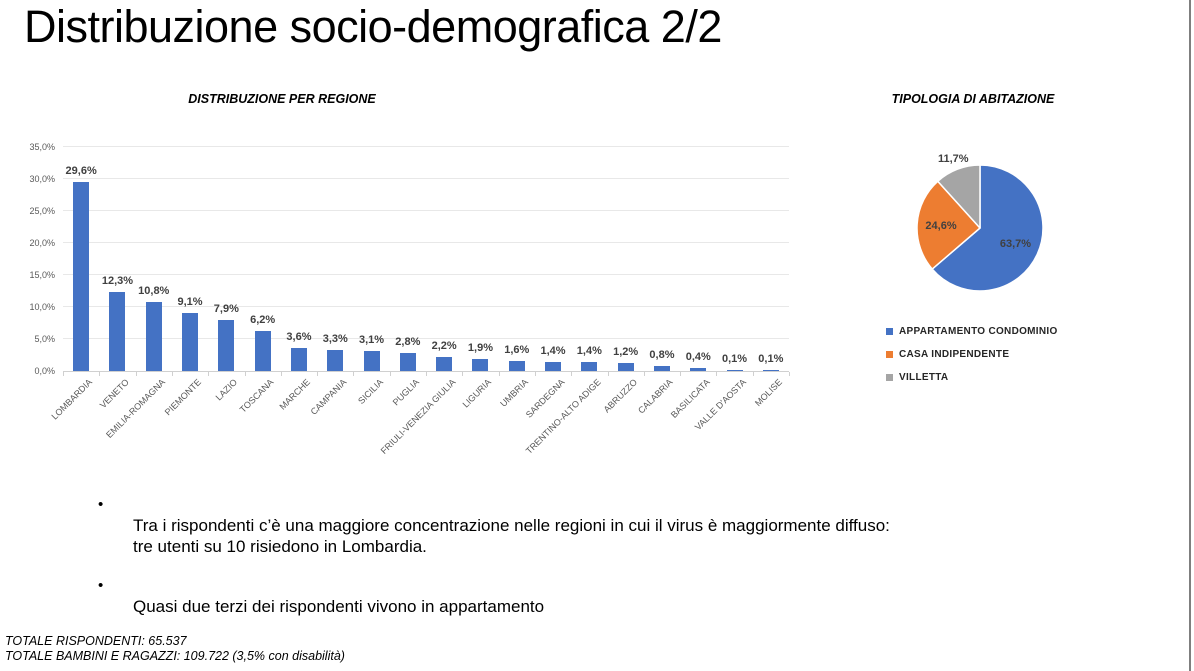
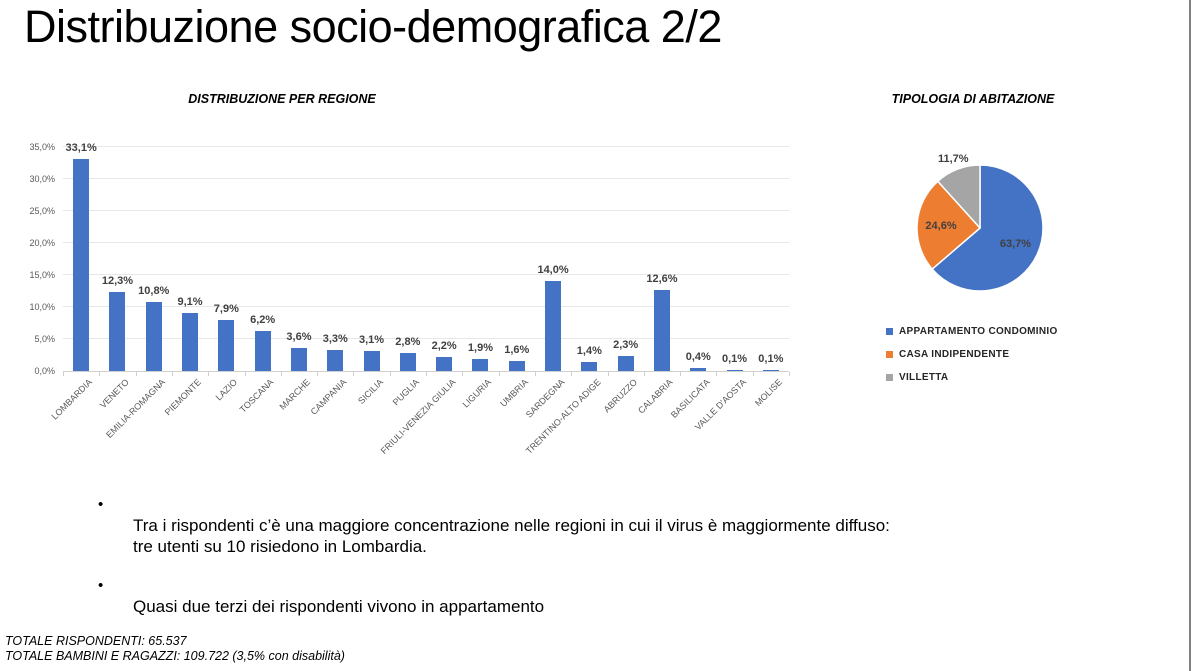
DISTRIBUZIONE PER REGIONE/LOMBARDIA: 29,6% -> 33,1%
DISTRIBUZIONE PER REGIONE/SARDEGNA: 1,4% -> 14,0%
DISTRIBUZIONE PER REGIONE/ABRUZZO: 1,2% -> 2,3%
DISTRIBUZIONE PER REGIONE/CALABRIA: 0,8% -> 12,6%
